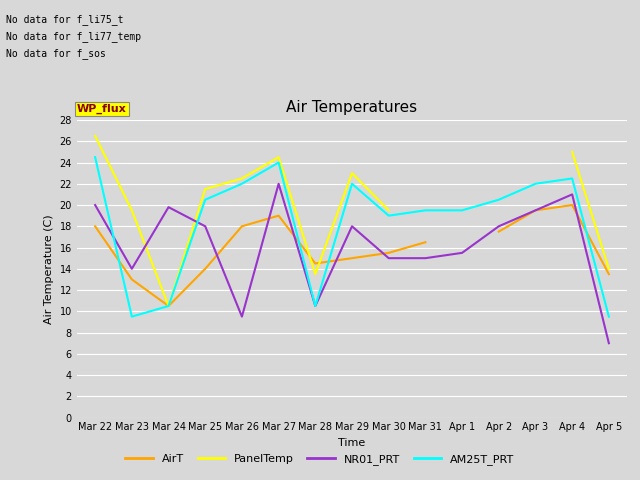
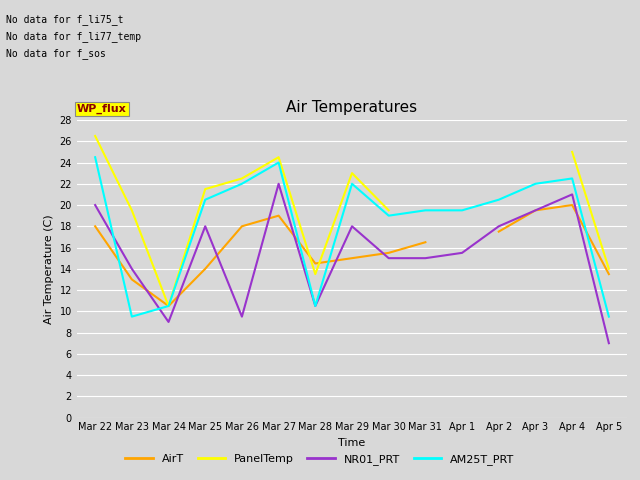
NR01_PRT/Mar 24: 19.8 -> 9.0
